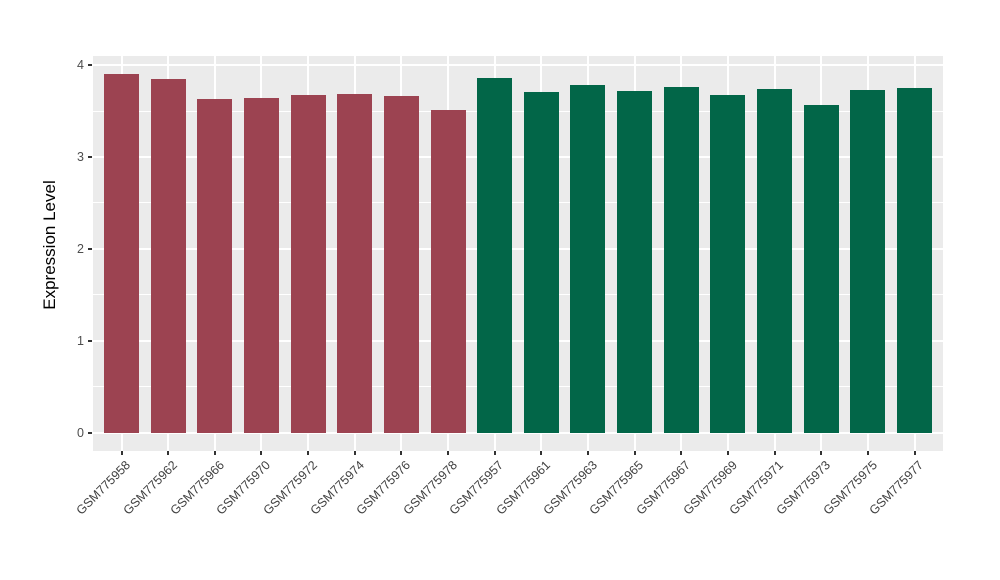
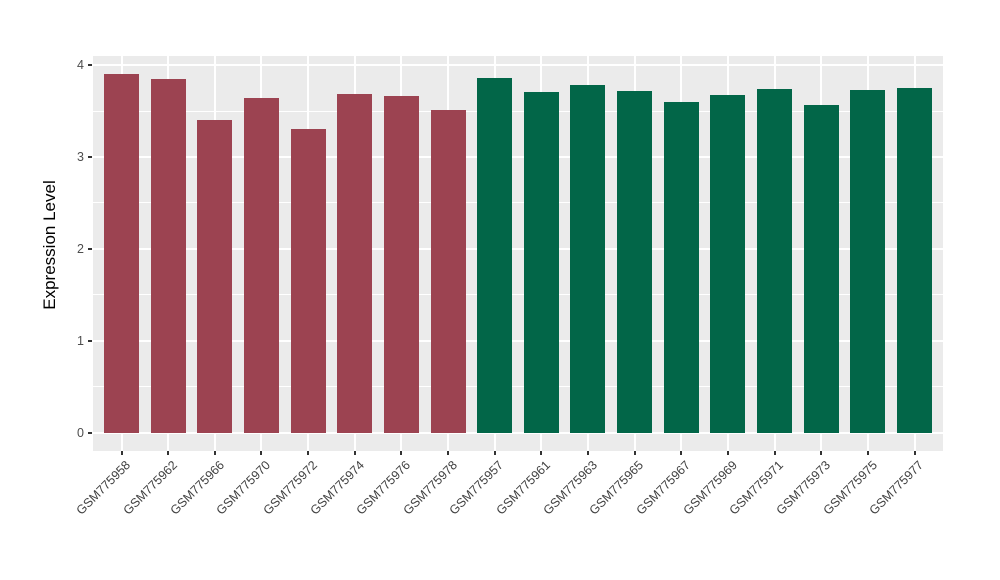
GSM775966: 3.6 -> 3.4
GSM775972: 3.7 -> 3.3
GSM775967: 3.8 -> 3.6
